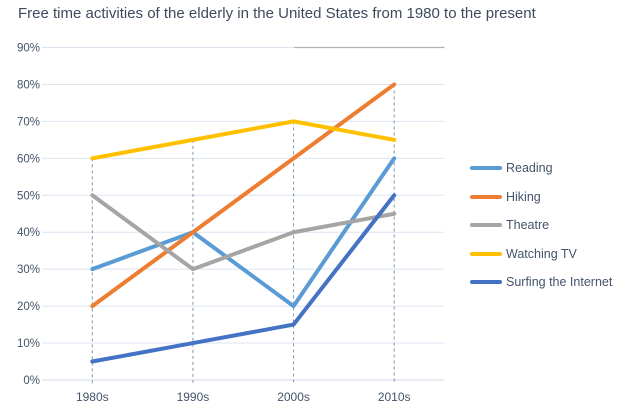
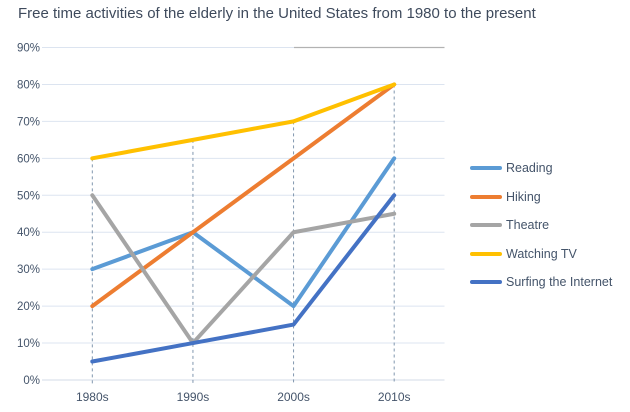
Theatre/1990s: 30% -> 10%
Watching TV/2010s: 65% -> 80%
